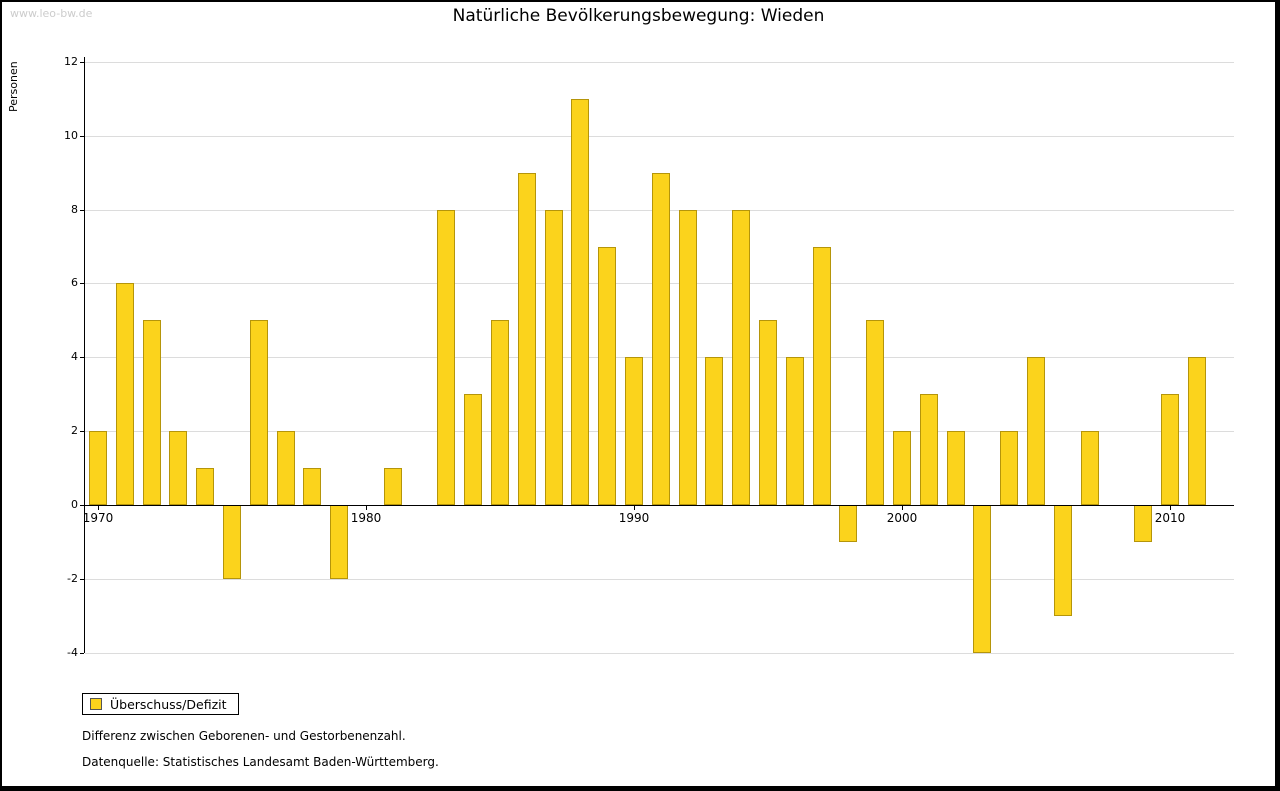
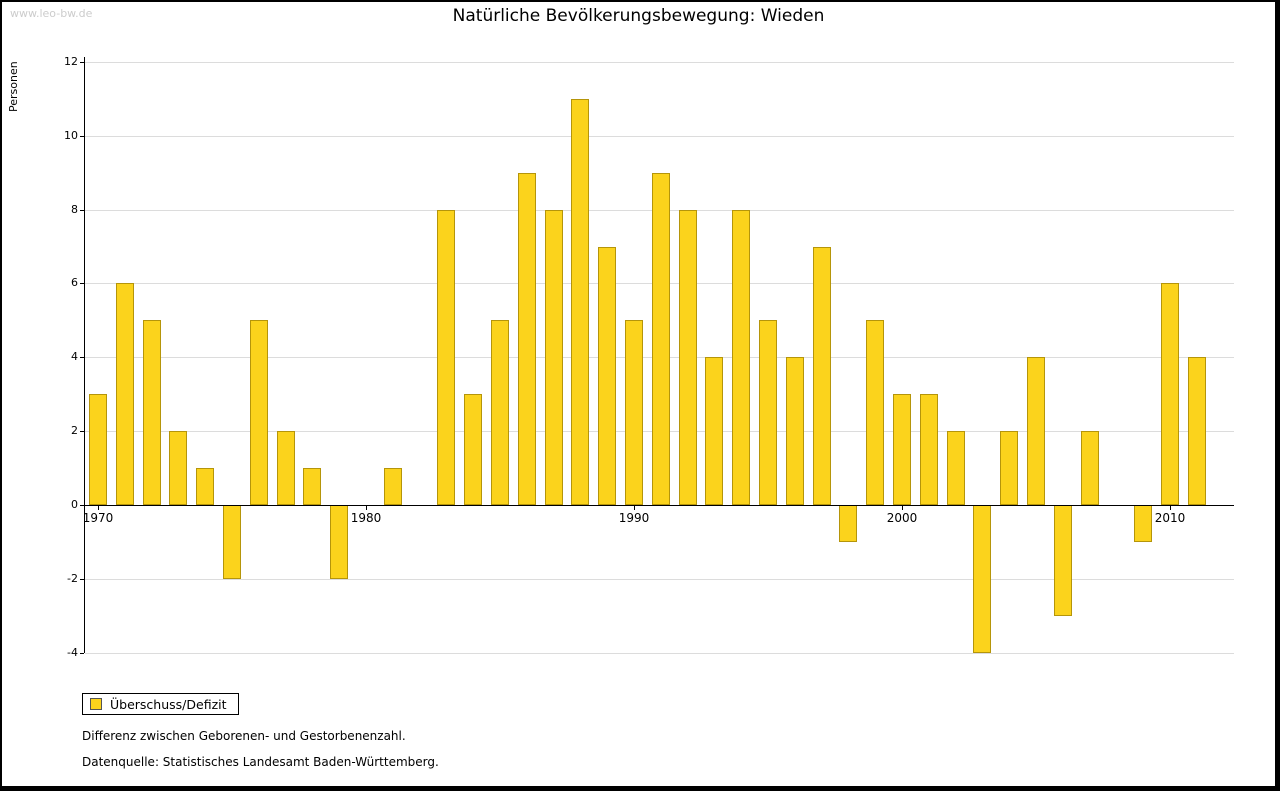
1970: 2 -> 3
1990: 4 -> 5
2000: 2 -> 3
2010: 3 -> 6
